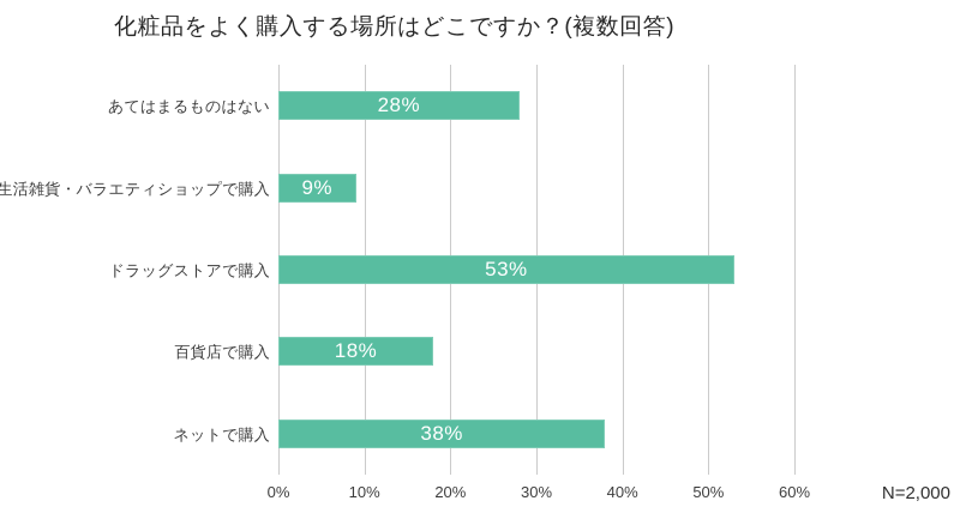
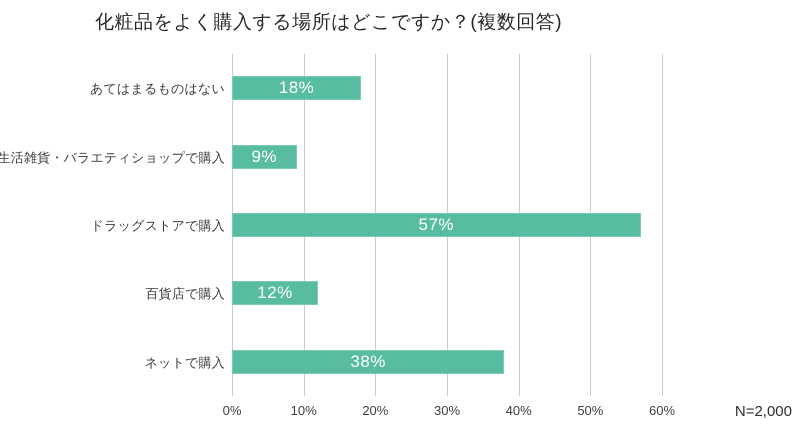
あてはまるものはない: 28% -> 18%
ドラッグストアで購入: 53% -> 57%
百貨店で購入: 18% -> 12%
